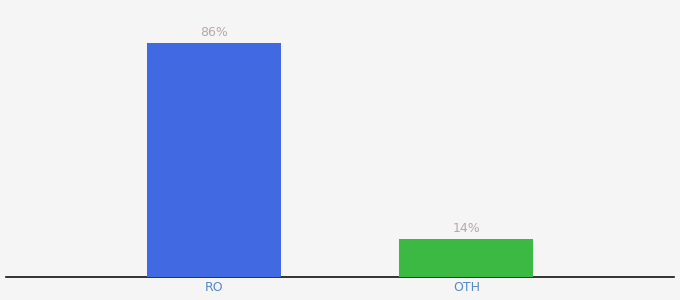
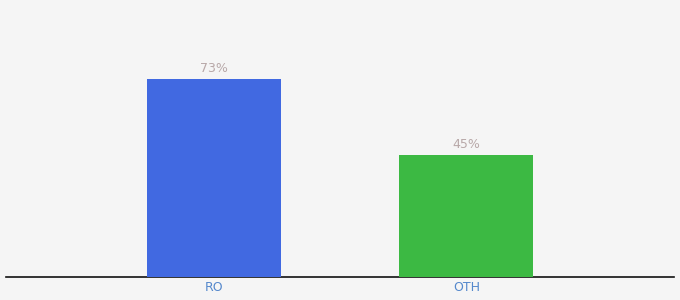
RO: 86% -> 73%
OTH: 14% -> 45%
